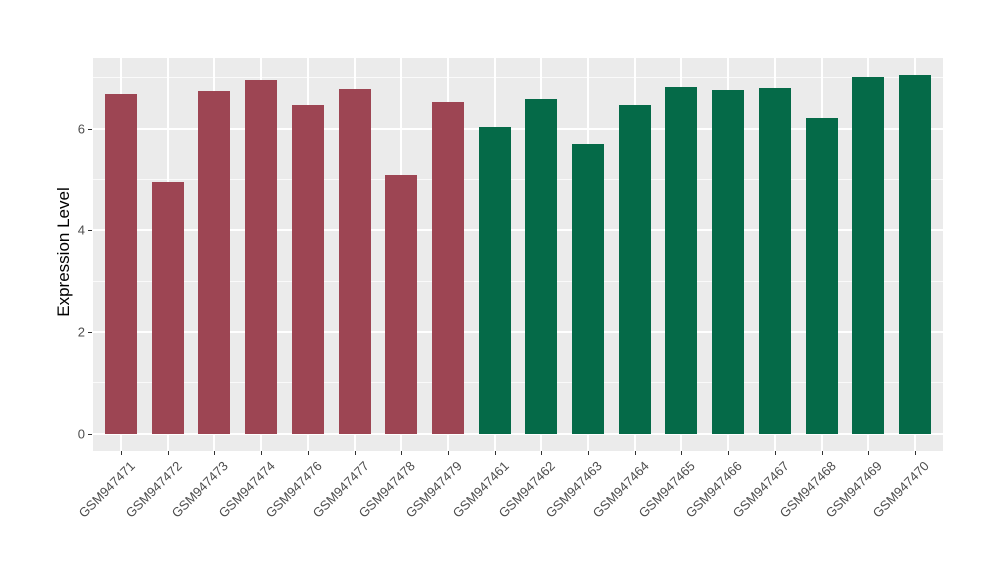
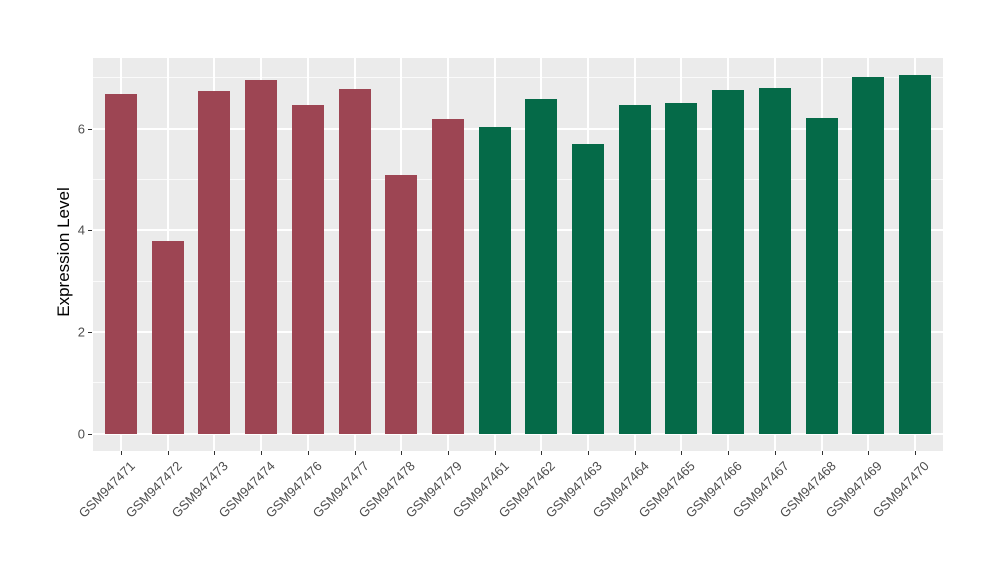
GSM947472: 5.0 -> 3.8
GSM947479: 6.5 -> 6.2
GSM947465: 6.8 -> 6.5
